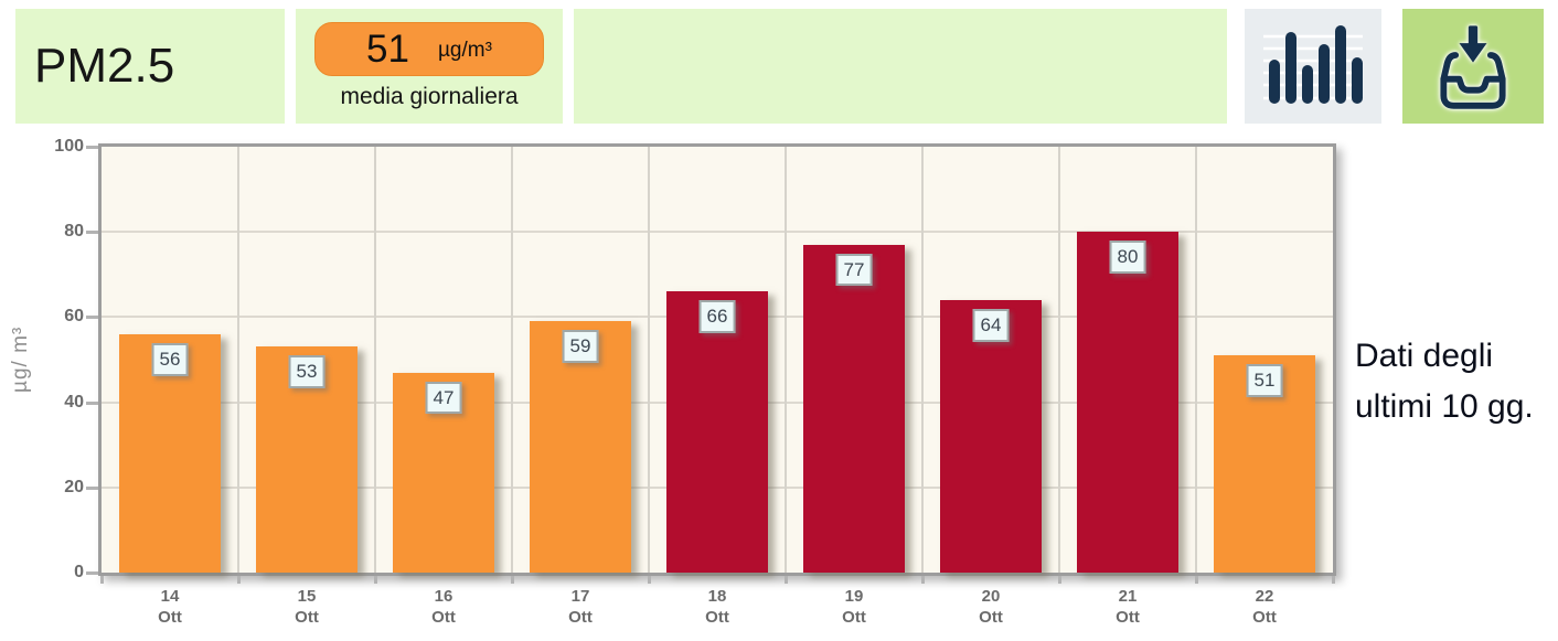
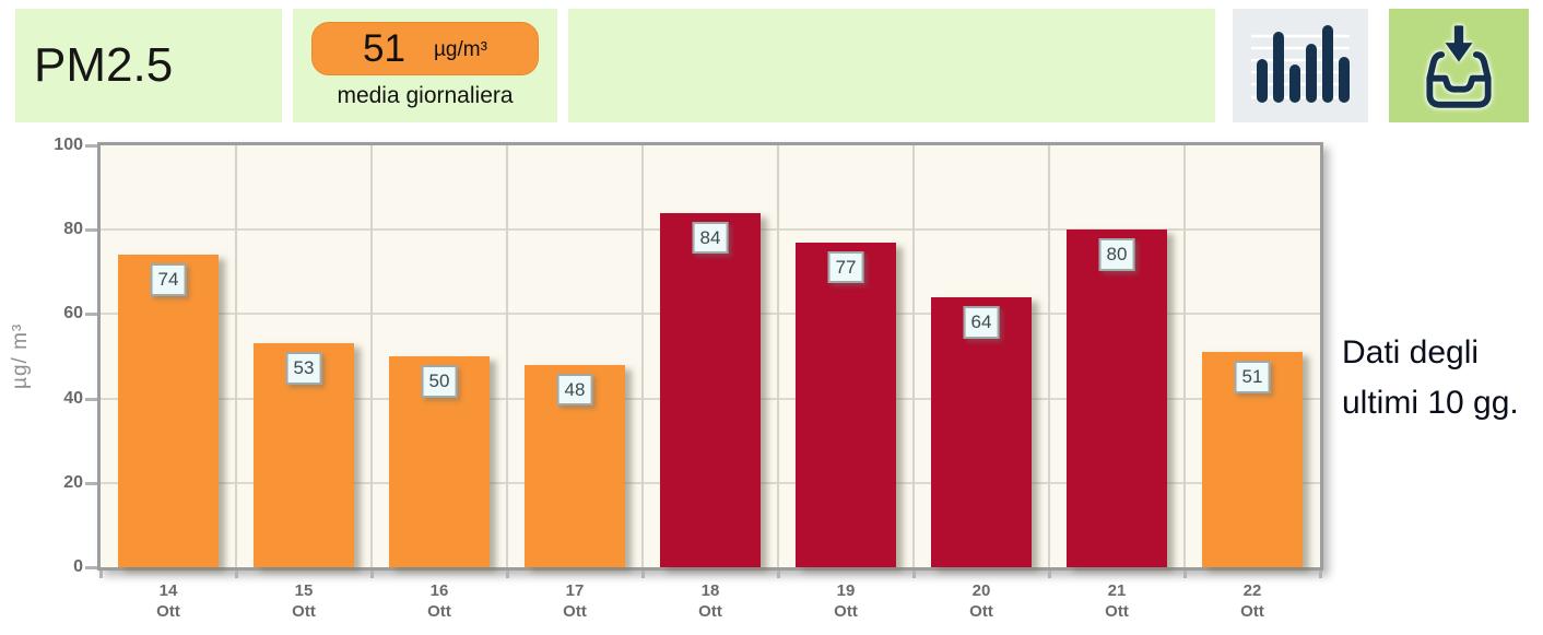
14: 56 -> 74
16: 47 -> 50
17: 59 -> 48
18: 66 -> 84
